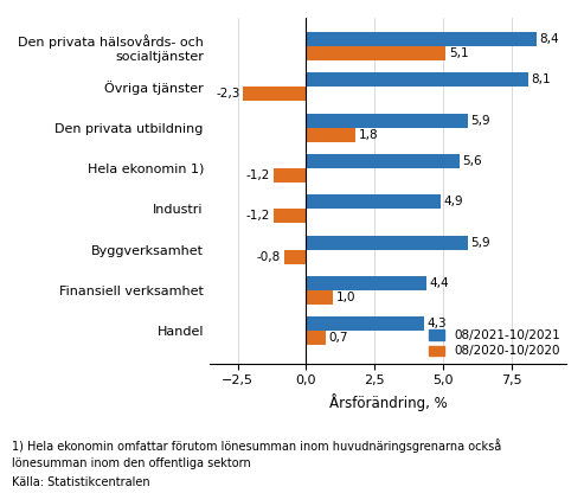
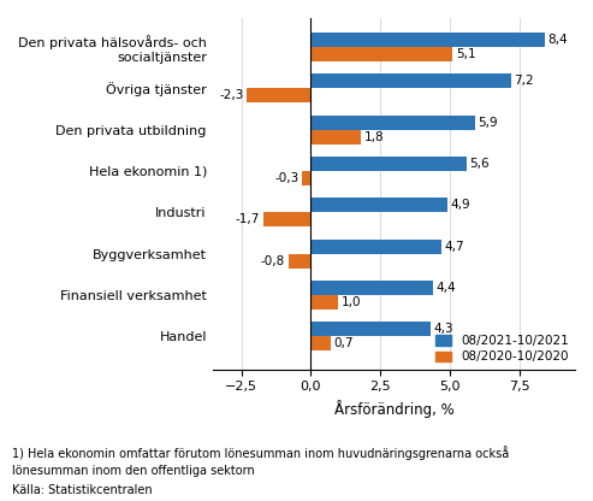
08/2021-10/2021/Övriga tjänster: 8,1 -> 7,2
08/2020-10/2020/Hela ekonomin 1): -1,2 -> -0,3
08/2020-10/2020/Industri: -1,2 -> -1,7
08/2021-10/2021/Byggverksamhet: 5,9 -> 4,7
